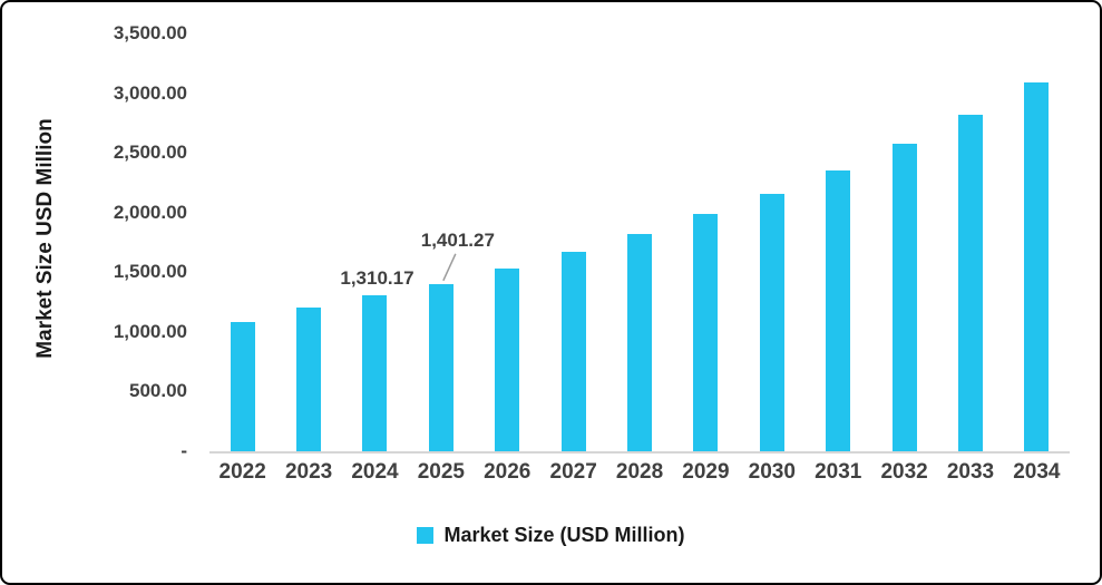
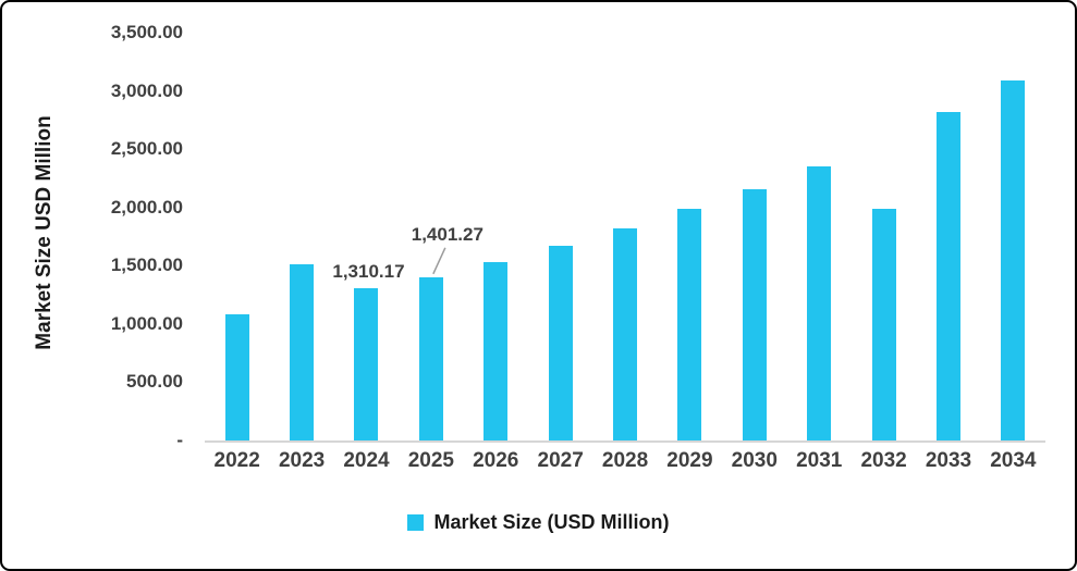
2023: 1200 -> 1510
2032: 2580 -> 1990
